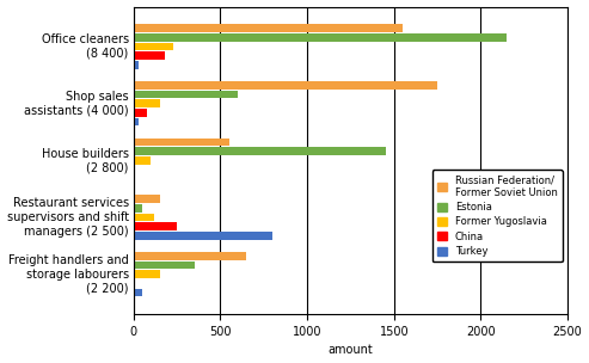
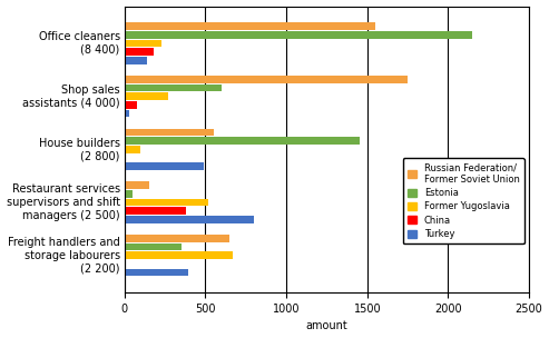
Turkey/Office cleaners (8 400): 30 -> 140
Former Yugoslavia/Shop sales assistants (4 000): 150 -> 270
Turkey/House builders (2 800): 10 -> 490
Former Yugoslavia/Restaurant services supervisors and shift managers (2 500): 120 -> 520
China/Restaurant services supervisors and shift managers (2 500): 250 -> 380
Former Yugoslavia/Freight handlers and storage labourers (2 200): 150 -> 670
Turkey/Freight handlers and storage labourers (2 200): 50 -> 390
